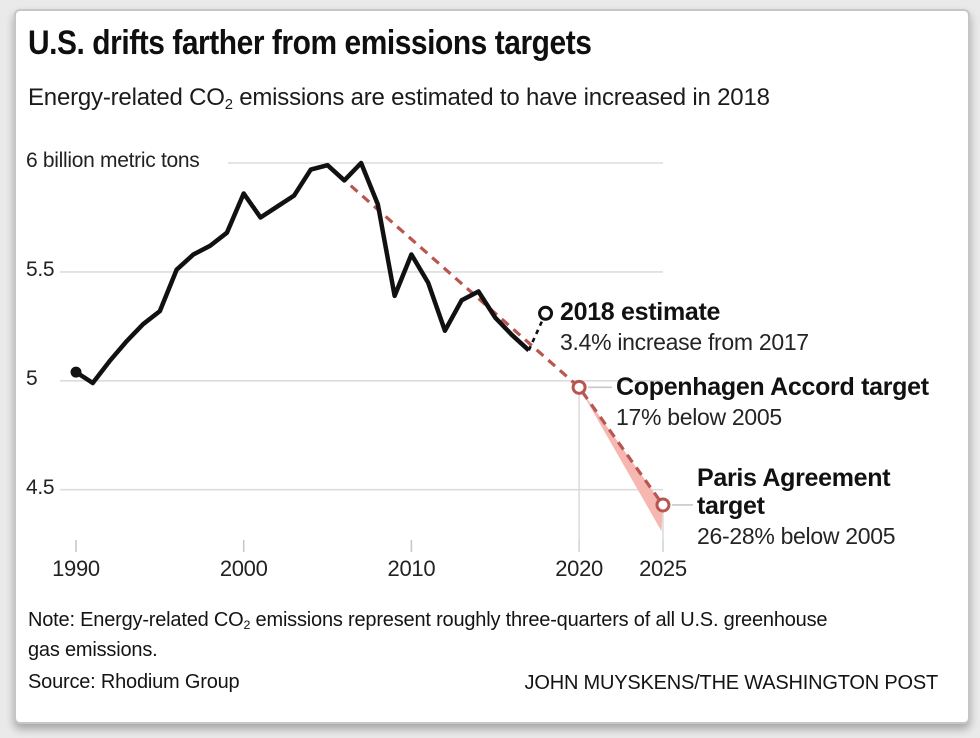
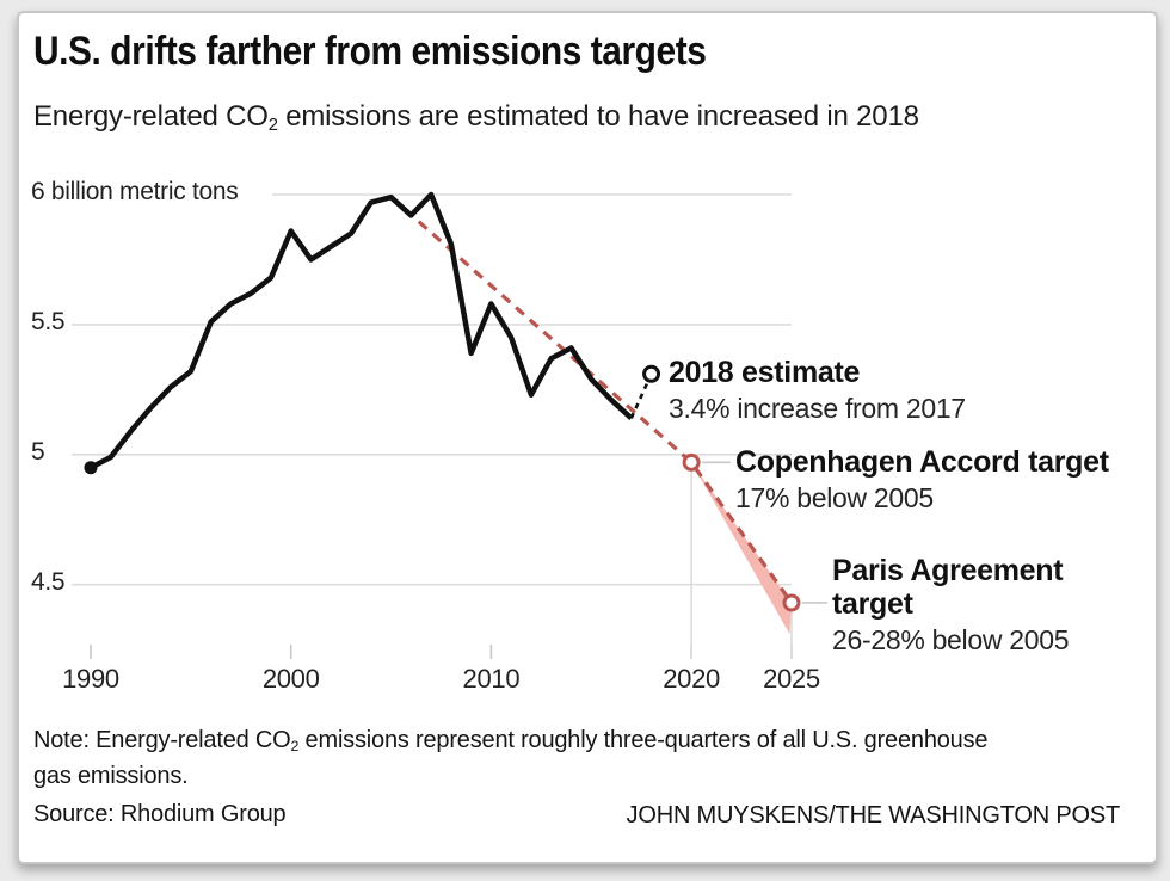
1990: 5.04 -> 4.95
